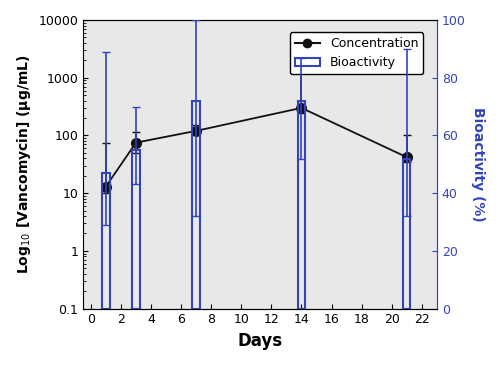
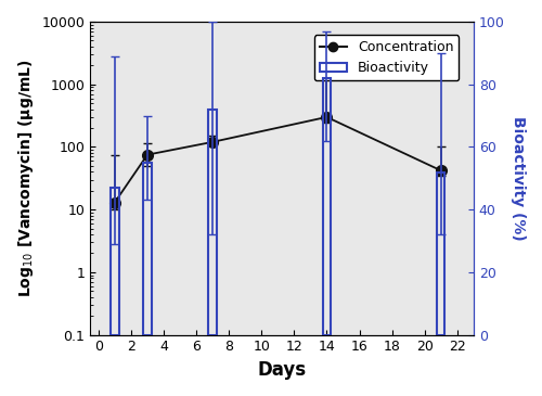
Bioactivity/14: 72 -> 82
